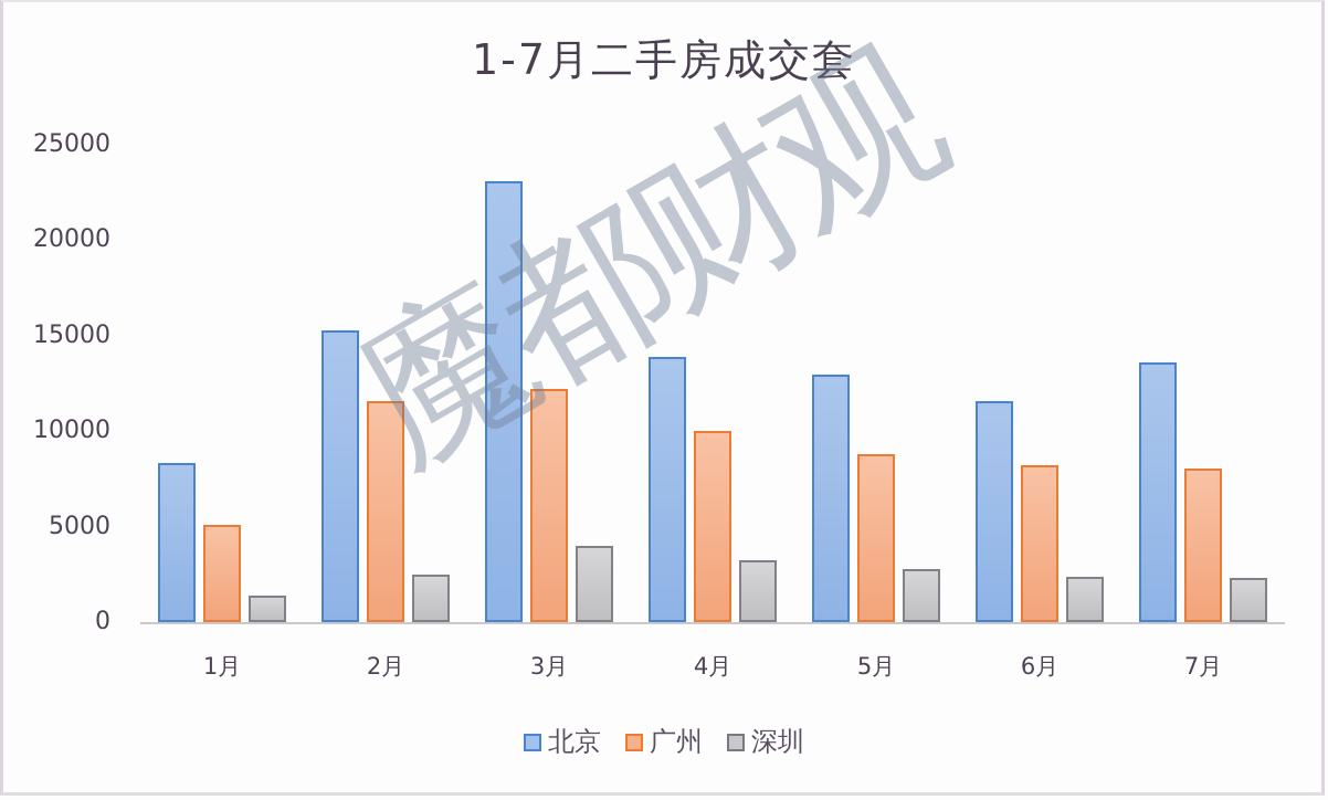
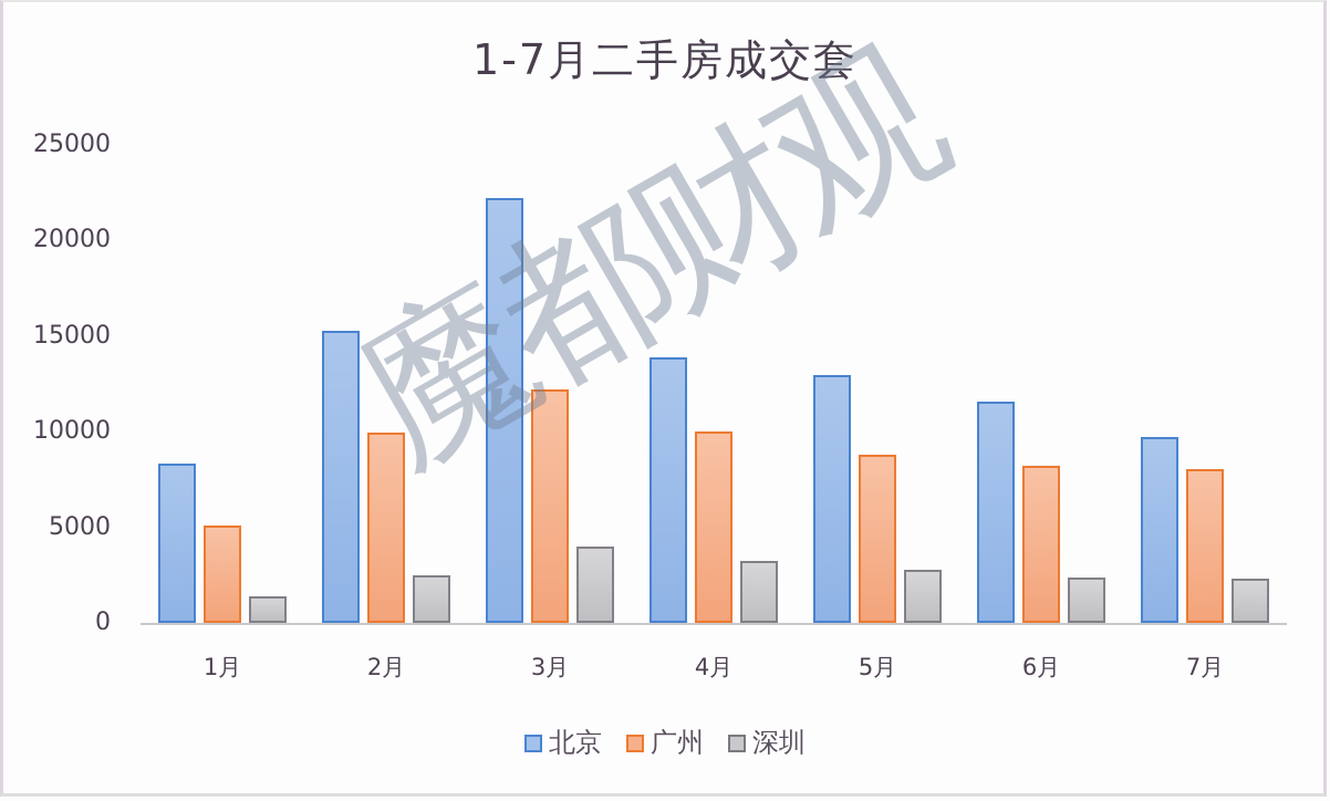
广州/2月: 11600 -> 10000
北京/3月: 23100 -> 22200
北京/7月: 13600 -> 9700
